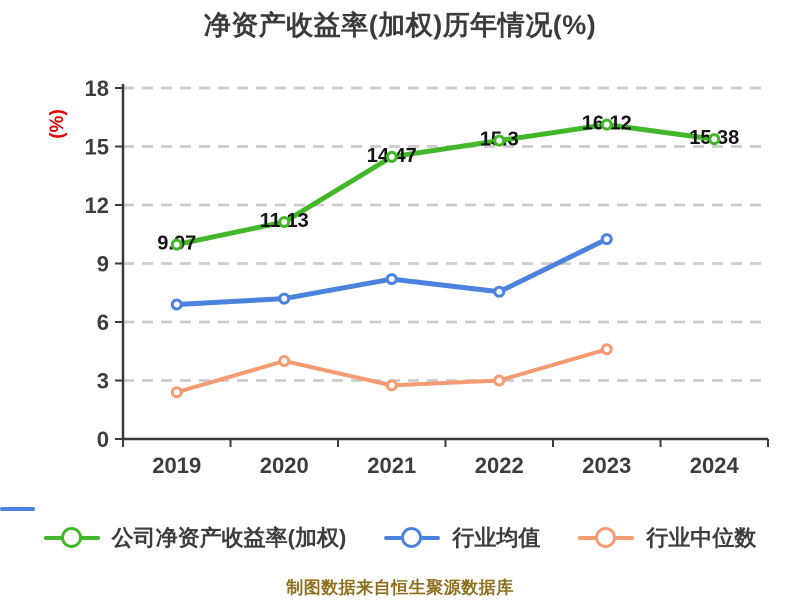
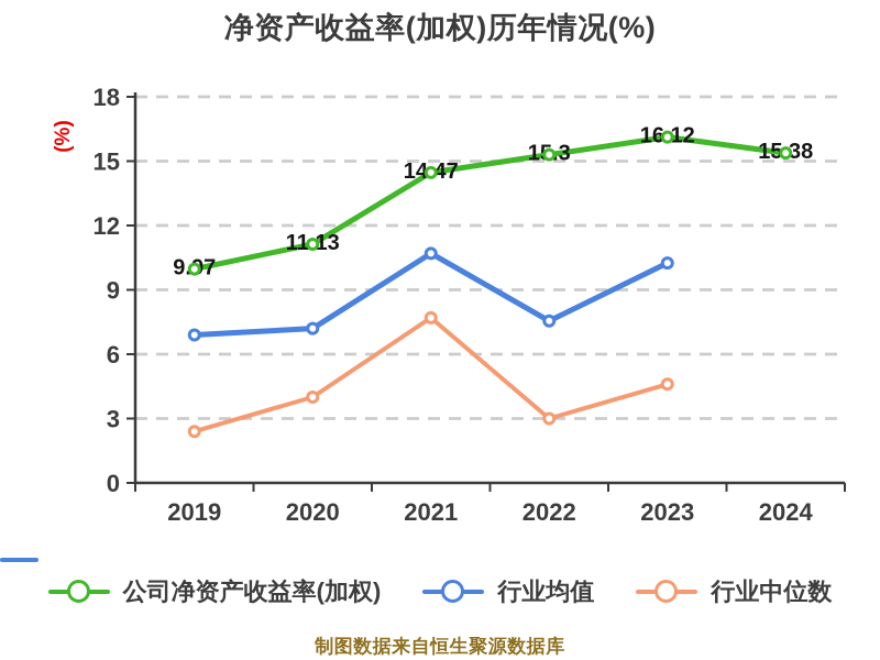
行业均值/2021: 8.2 -> 10.7
行业中位数/2021: 2.8 -> 7.7
